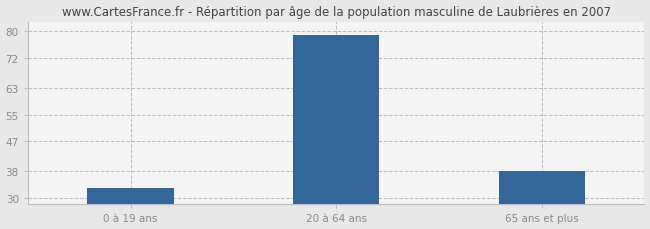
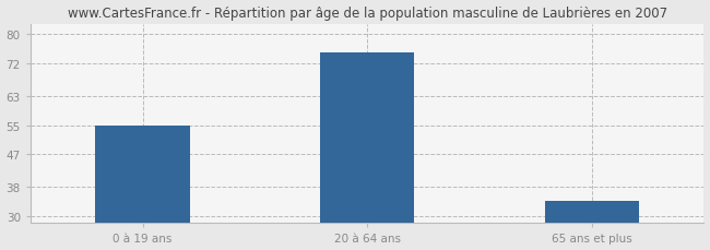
0 à 19 ans: 33 -> 55
20 à 64 ans: 79 -> 75
65 ans et plus: 38 -> 34
